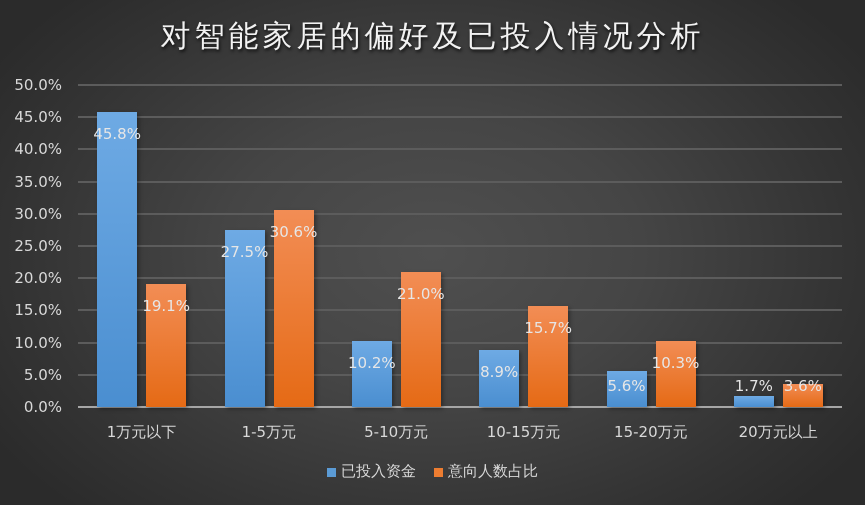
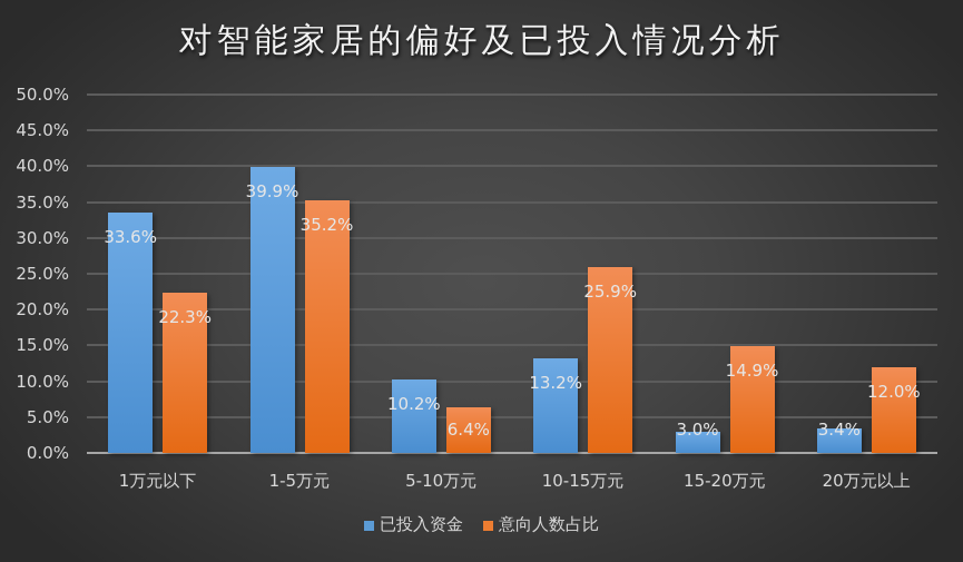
已投入资金/1万元以下: 45.8% -> 33.6%
意向人数占比/1万元以下: 19.1% -> 22.3%
已投入资金/1-5万元: 27.5% -> 39.9%
意向人数占比/1-5万元: 30.6% -> 35.2%
意向人数占比/5-10万元: 21.0% -> 6.4%
已投入资金/10-15万元: 8.9% -> 13.2%
意向人数占比/10-15万元: 15.7% -> 25.9%
已投入资金/15-20万元: 5.6% -> 3.0%
意向人数占比/15-20万元: 10.3% -> 14.9%
已投入资金/20万元以上: 1.7% -> 3.4%
意向人数占比/20万元以上: 3.6% -> 12.0%
